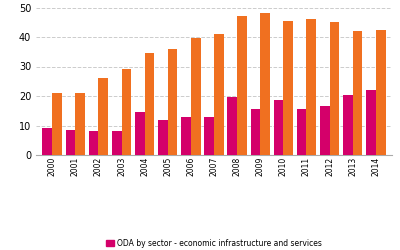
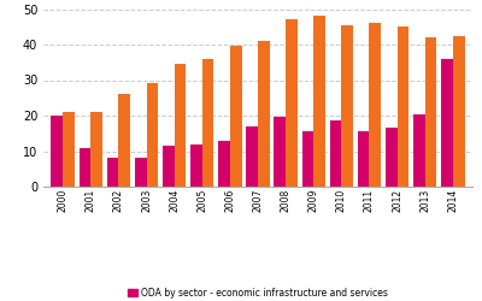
ODA by sector - economic infrastructure and services/2000: 9.0 -> 20.0
ODA by sector - economic infrastructure and services/2001: 8.5 -> 11.0
ODA by sector - economic infrastructure and services/2004: 14.5 -> 11.5
ODA by sector - economic infrastructure and services/2007: 13.0 -> 17.0
ODA by sector - economic infrastructure and services/2014: 22.0 -> 36.0
